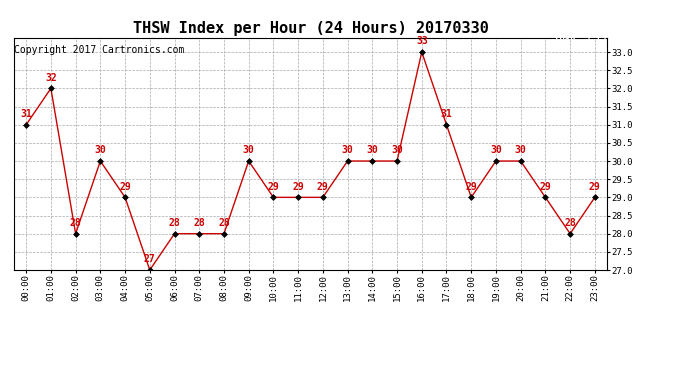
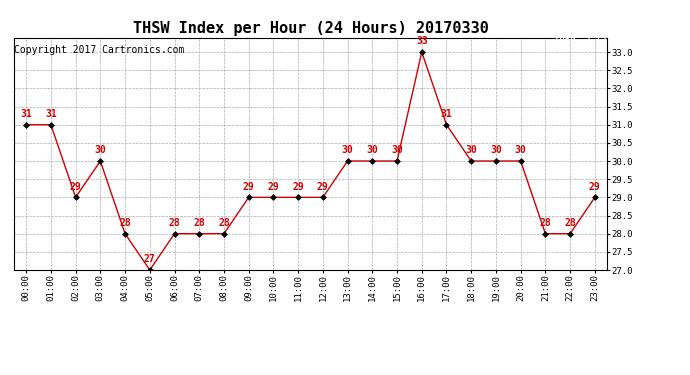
01:00: 32 -> 31
02:00: 28 -> 29
04:00: 29 -> 28
09:00: 30 -> 29
18:00: 29 -> 30
21:00: 29 -> 28
